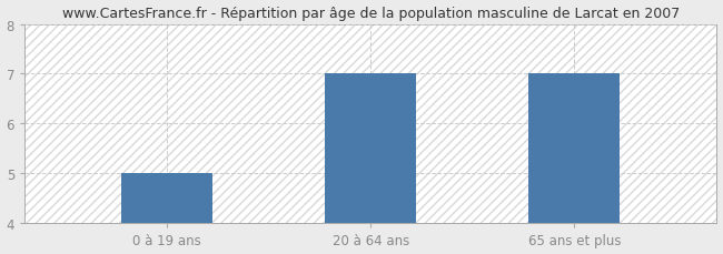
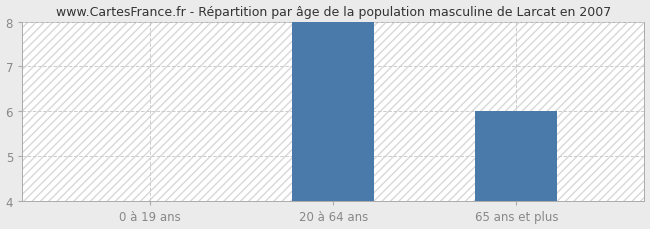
0 à 19 ans: 5 -> 4
20 à 64 ans: 7 -> 8
65 ans et plus: 7 -> 6
